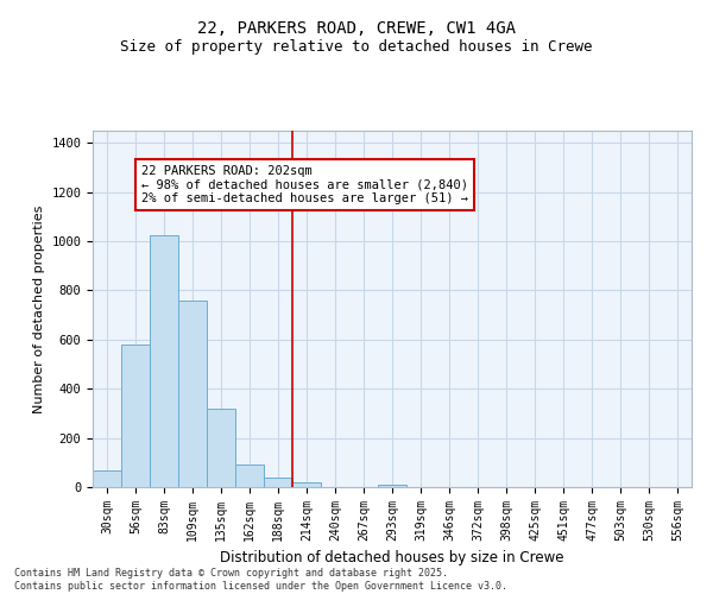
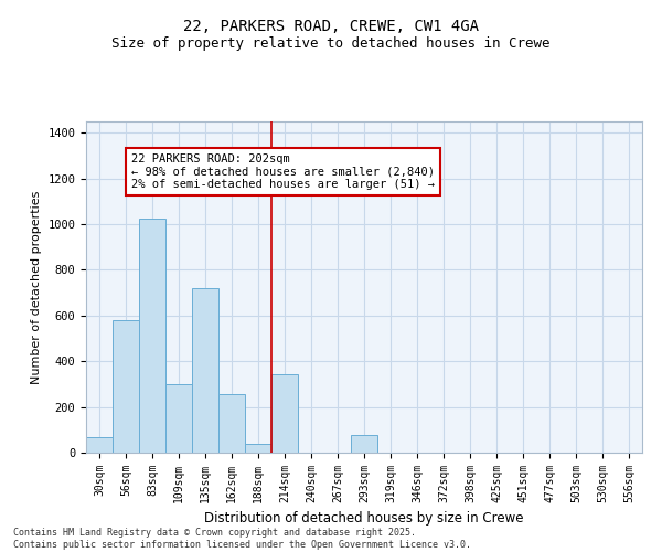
109sqm: 760 -> 300
135sqm: 320 -> 720
162sqm: 90 -> 255
214sqm: 20 -> 345
293sqm: 8 -> 75
